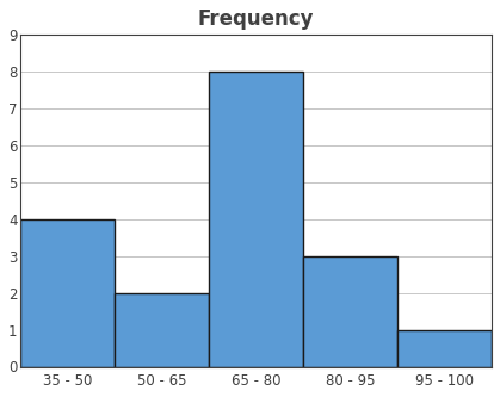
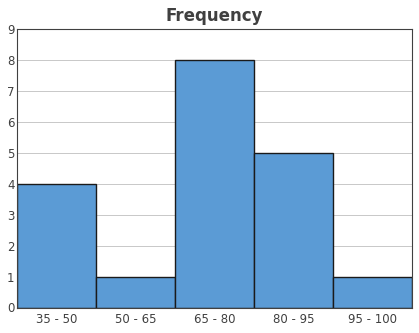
50 - 65: 2 -> 1
80 - 95: 3 -> 5
